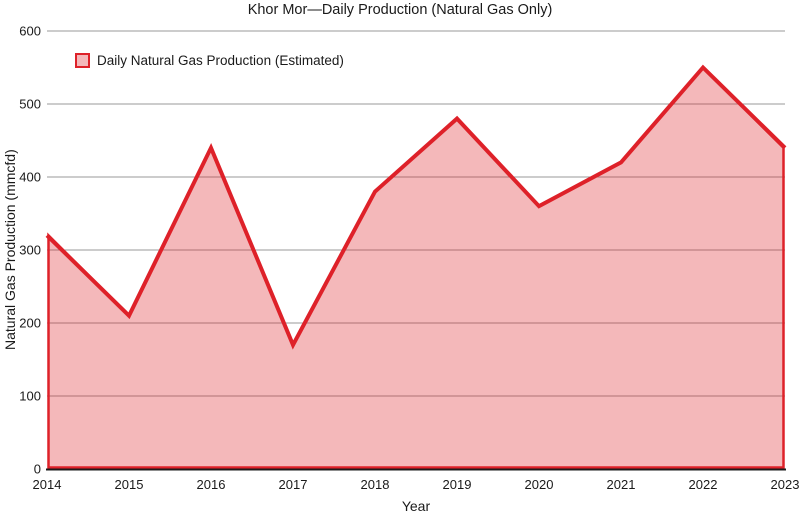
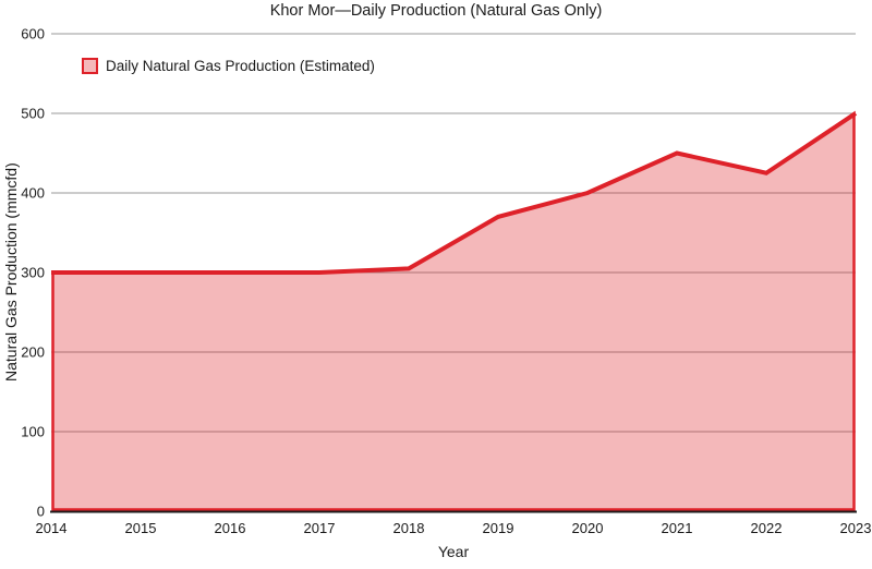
2014: 320 -> 300
2015: 210 -> 300
2016: 440 -> 300
2017: 170 -> 300
2018: 380 -> 300
2019: 480 -> 370
2020: 360 -> 400
2021: 420 -> 450
2022: 550 -> 420
2023: 440 -> 500
